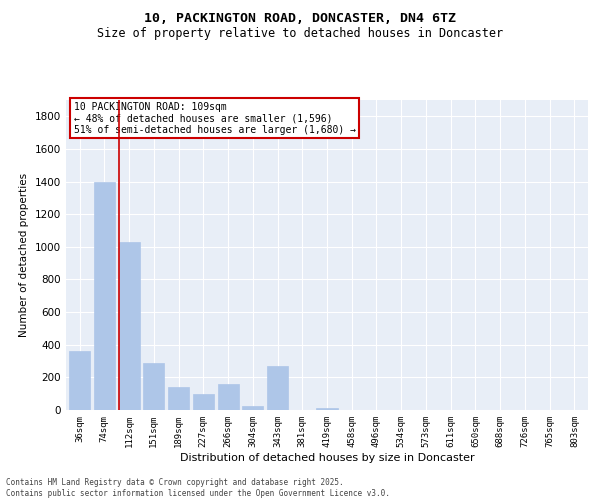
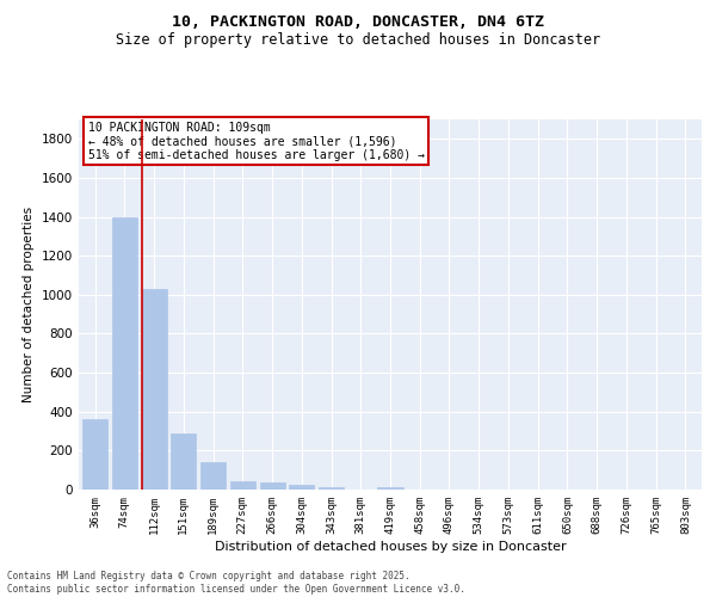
227sqm: 100 -> 40
266sqm: 160 -> 40
343sqm: 270 -> 20
